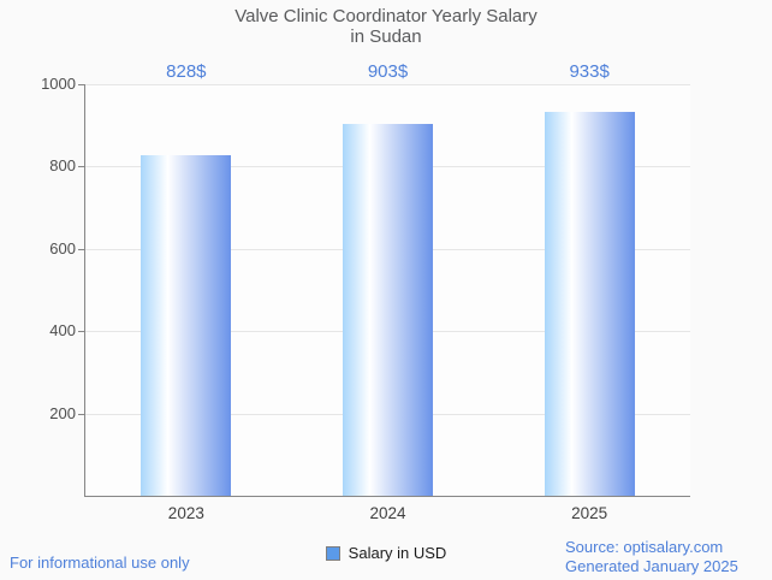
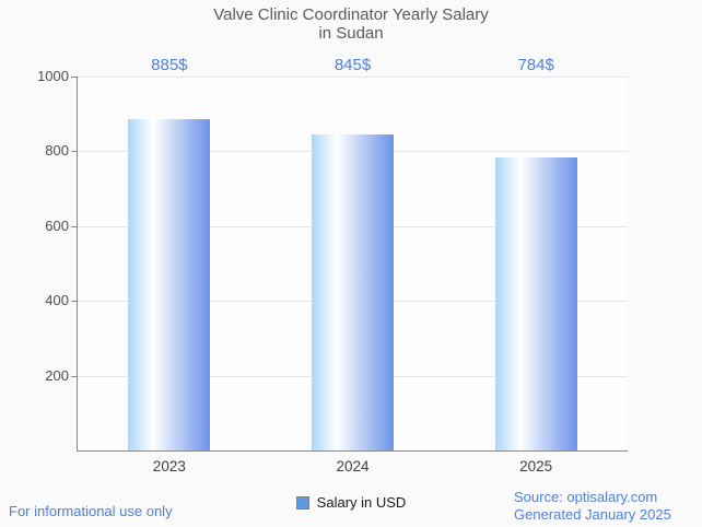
2023: 828 -> 885
2024: 903 -> 845
2025: 933 -> 784
